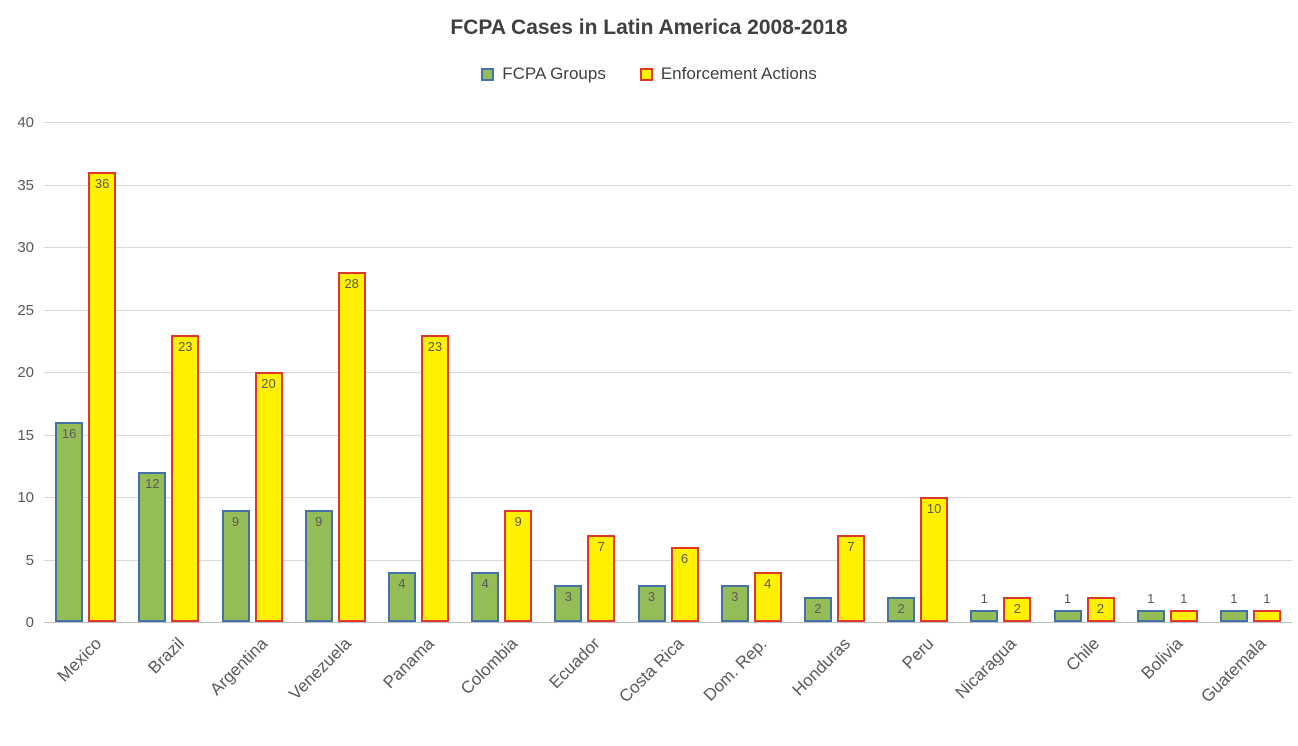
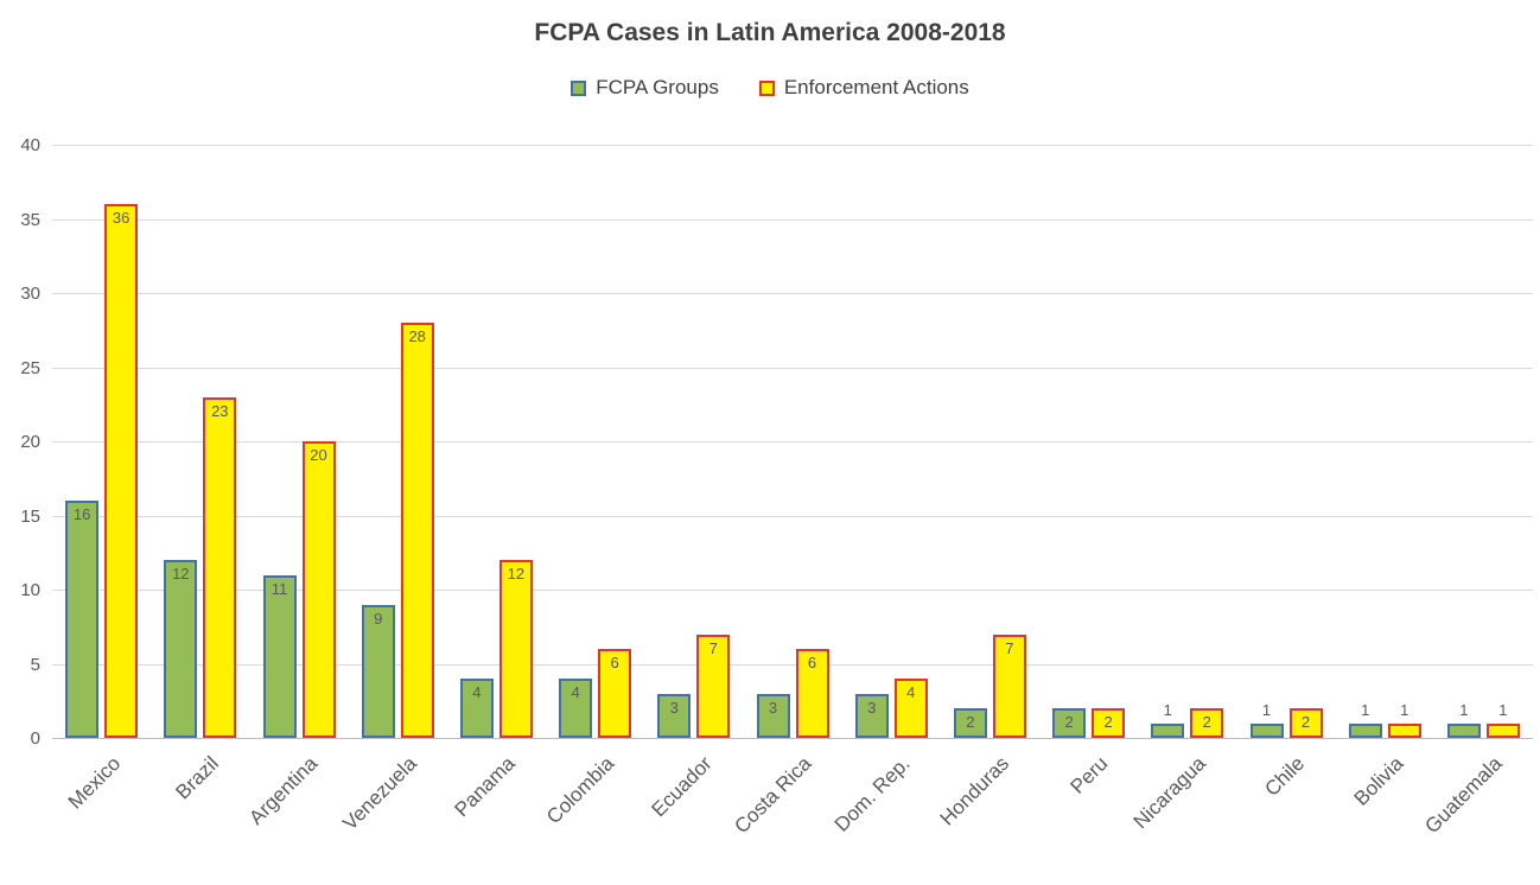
FCPA Groups/Argentina: 9 -> 11
Enforcement Actions/Panama: 23 -> 12
Enforcement Actions/Colombia: 9 -> 6
Enforcement Actions/Peru: 10 -> 2
